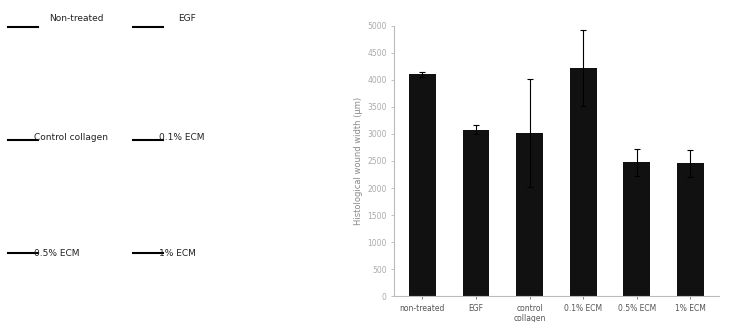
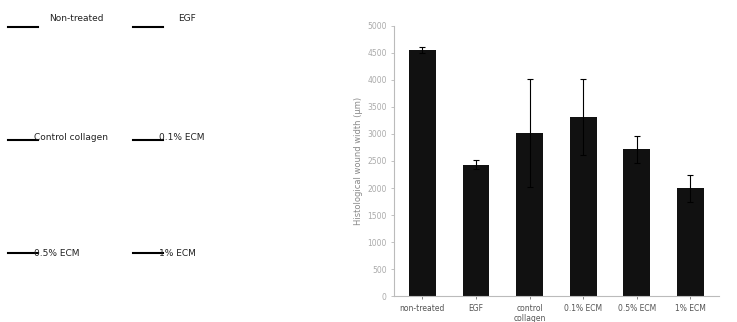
non-treated: 4100 -> 4550
EGF: 3080 -> 2430
0.1% ECM: 4220 -> 3320
0.5% ECM: 2480 -> 2720
1% ECM: 2460 -> 2000
